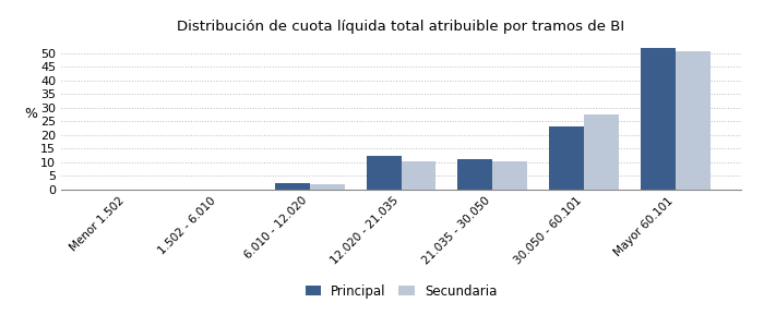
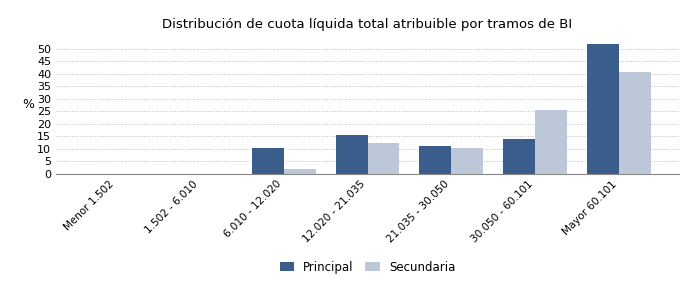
Principal/6.010 - 12.020: 2.5 -> 10.5
Principal/12.020 - 21.035: 12.5 -> 15.5
Secundaria/12.020 - 21.035: 10.3 -> 12.5
Principal/30.050 - 60.101: 23.0 -> 14.0
Secundaria/30.050 - 60.101: 27.5 -> 25.5
Secundaria/Mayor 60.101: 50.5 -> 40.5
